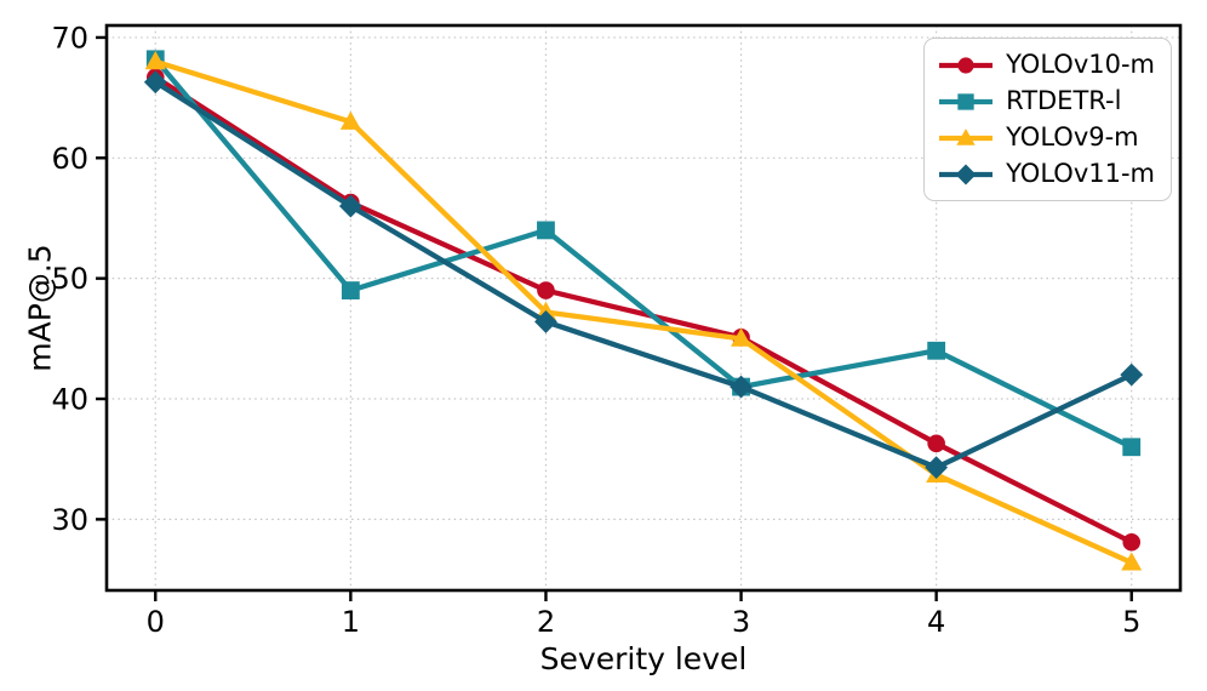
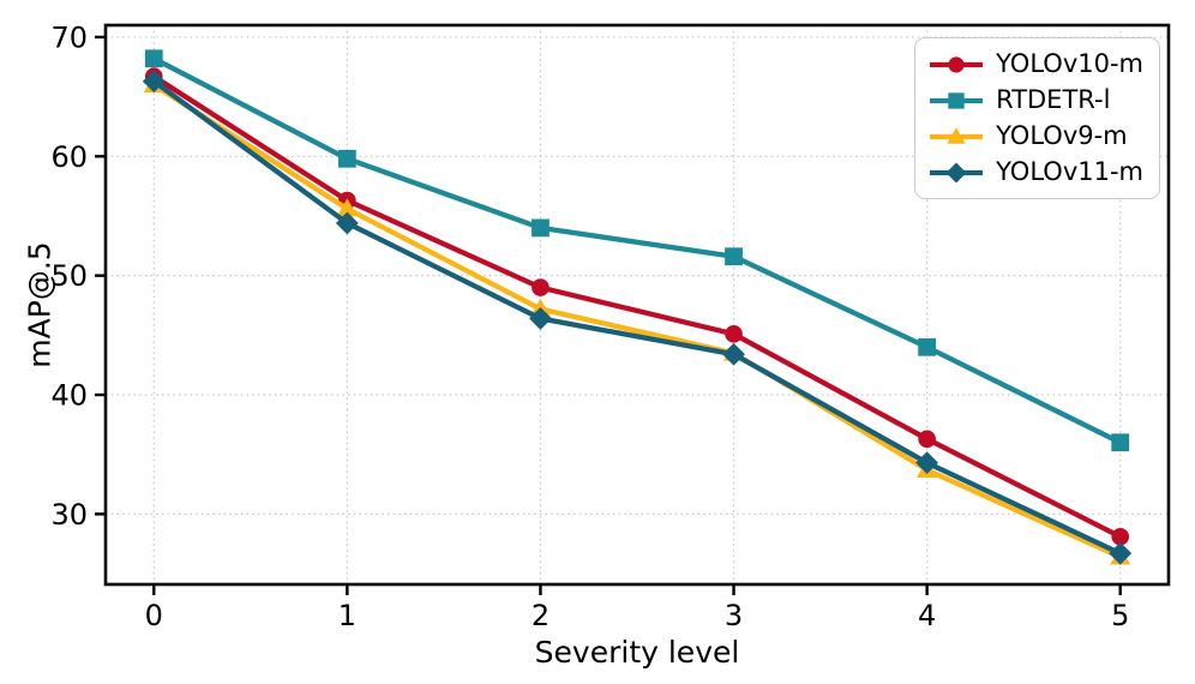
YOLOv9-m/0: 68 -> 66
RTDETR-l/1: 49 -> 60
YOLOv9-m/1: 63 -> 56
YOLOv11-m/1: 56 -> 54
RTDETR-l/3: 41 -> 52
YOLOv9-m/3: 45 -> 44
YOLOv11-m/3: 41 -> 43
YOLOv11-m/5: 42 -> 27
